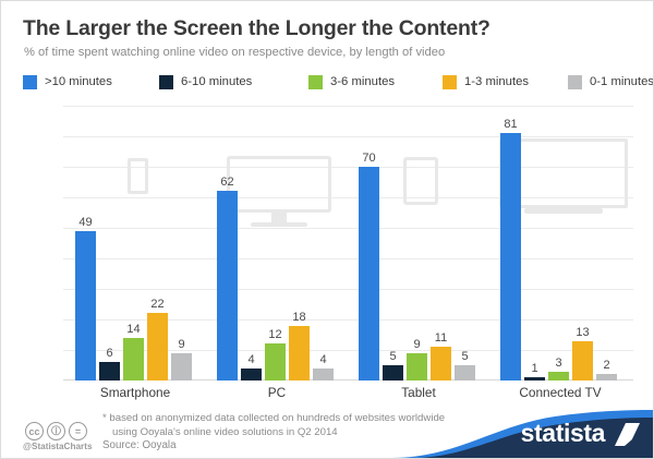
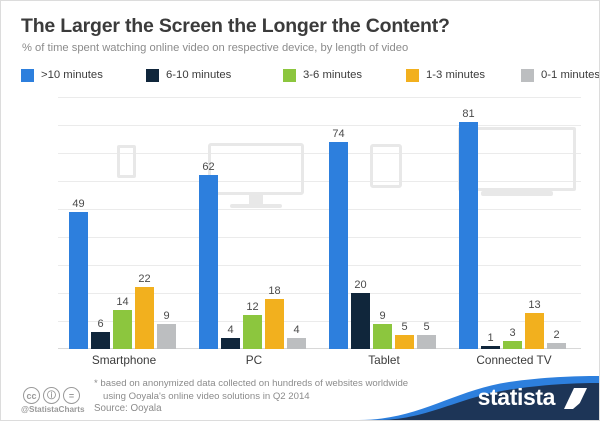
>10 minutes/Tablet: 70 -> 74
6-10 minutes/Tablet: 5 -> 20
1-3 minutes/Tablet: 11 -> 5
